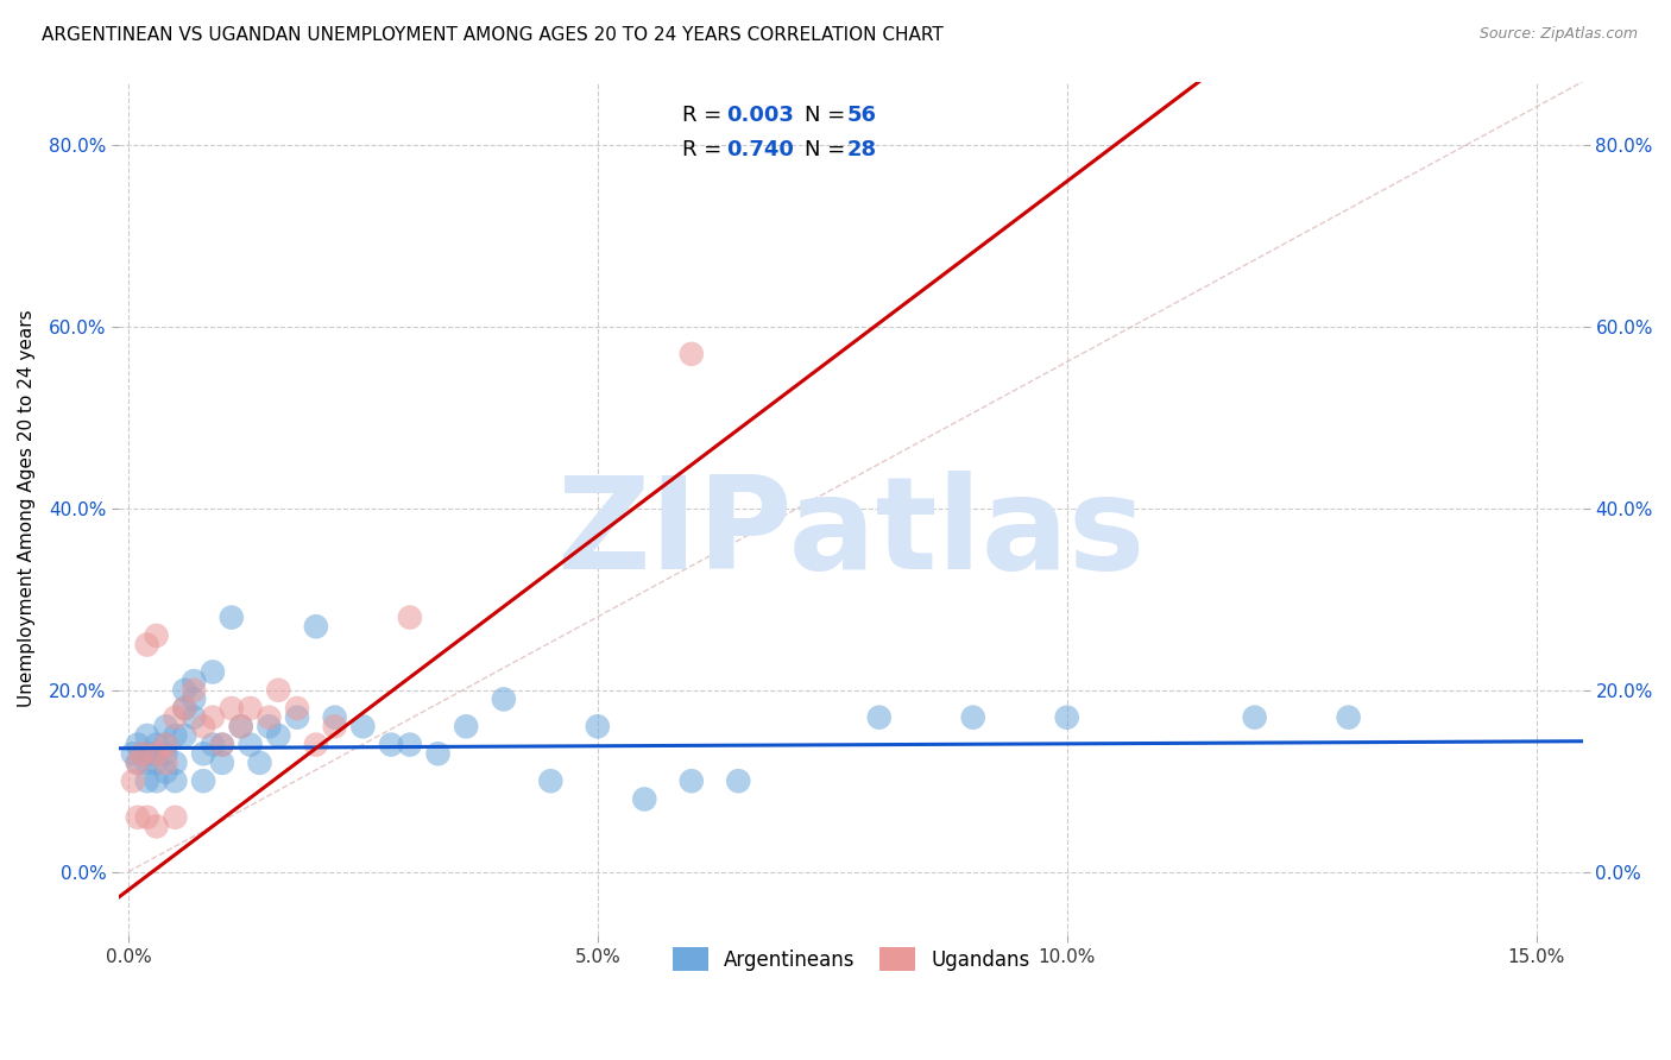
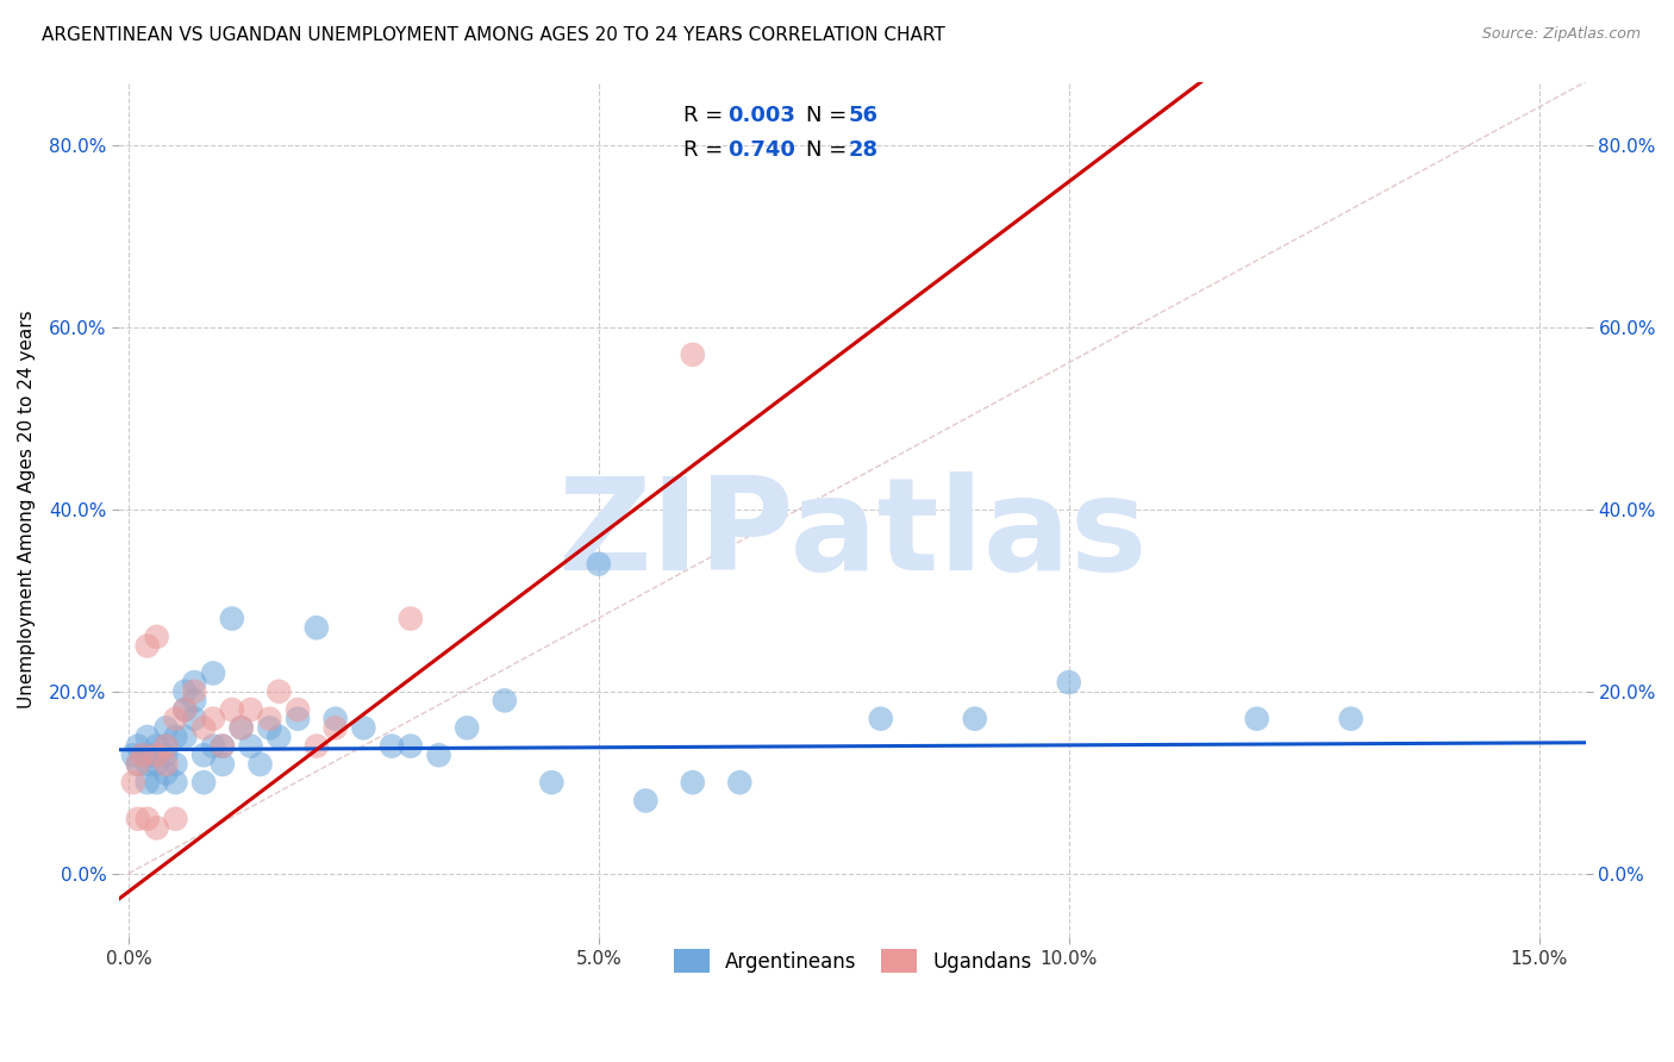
Argentineans/5.0%: 16% -> 34%
Argentineans/10.0%: 17% -> 21%
